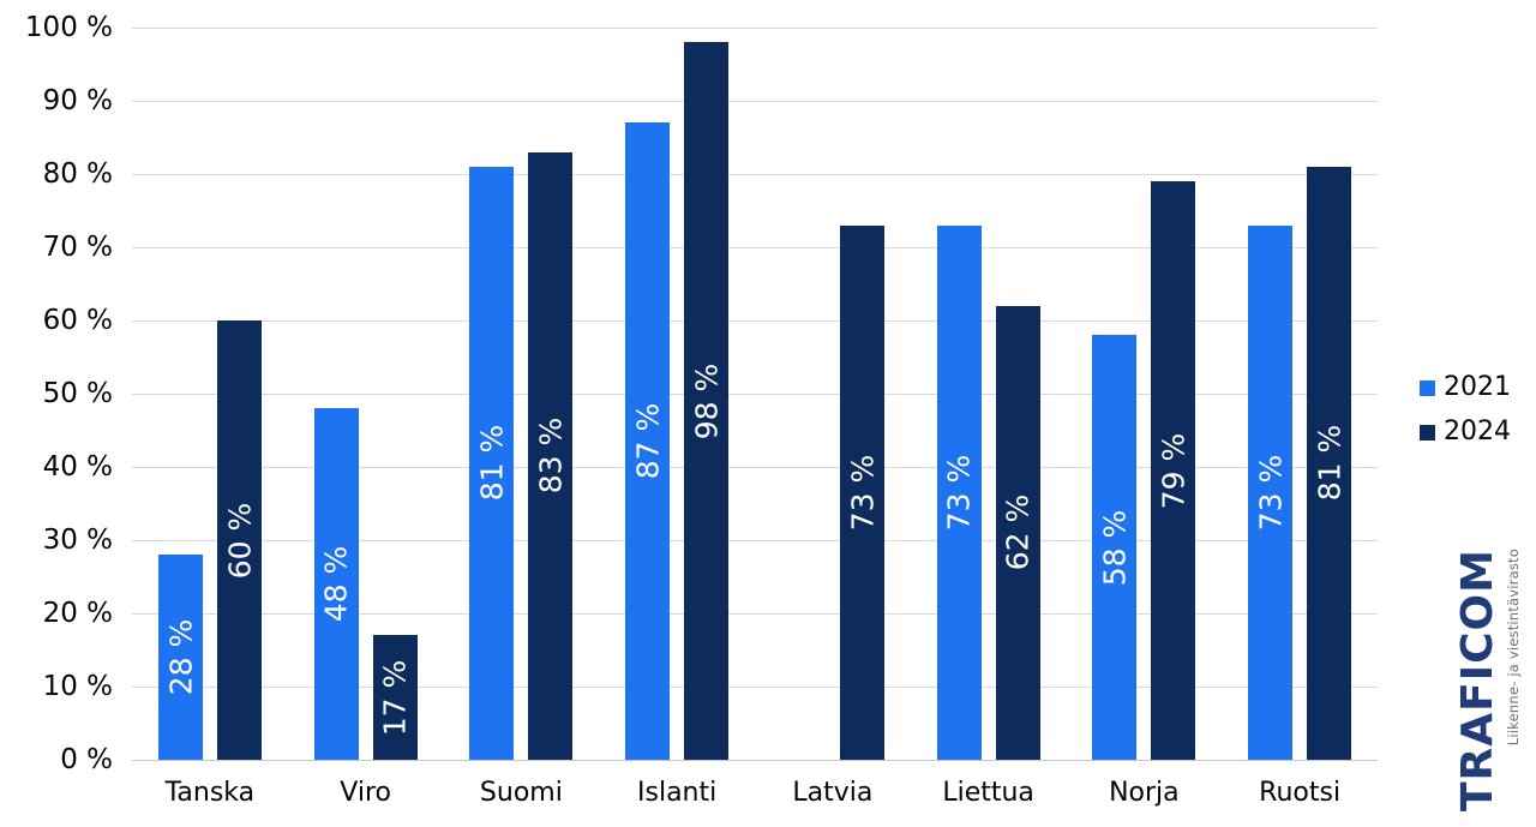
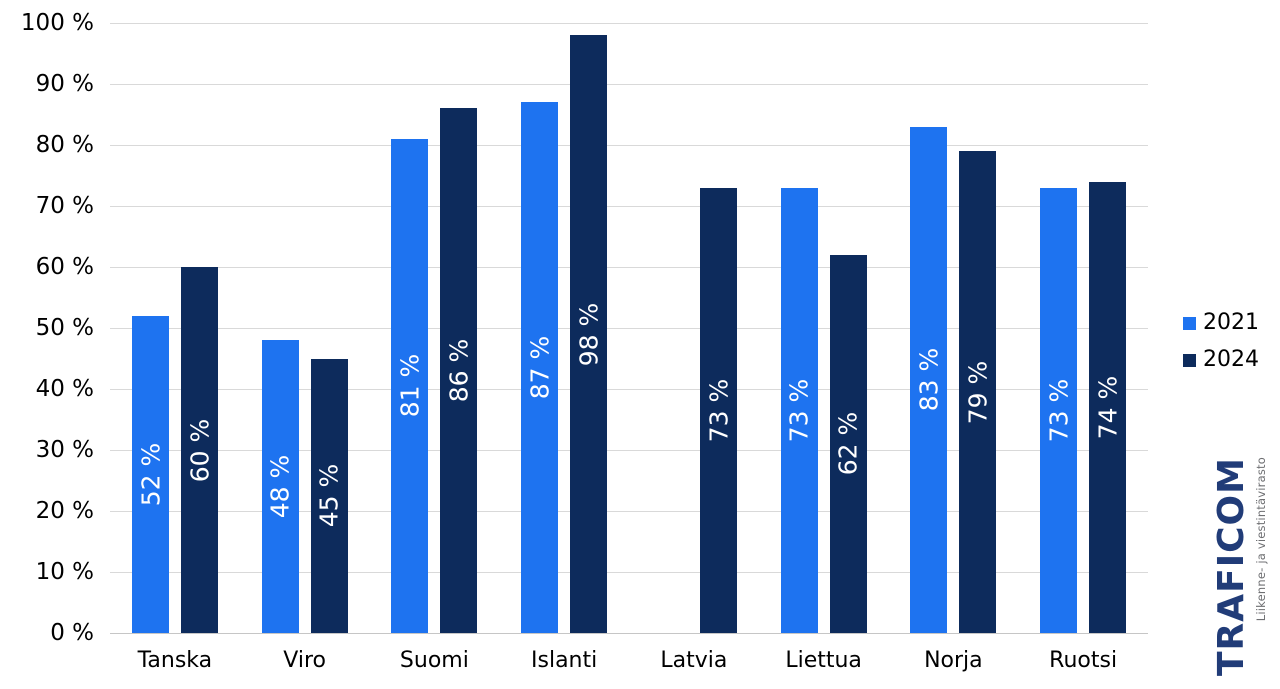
2021/Tanska: 28 -> 52
2024/Viro: 17 -> 45
2024/Suomi: 83 -> 86
2021/Norja: 58 -> 83
2024/Ruotsi: 81 -> 74
